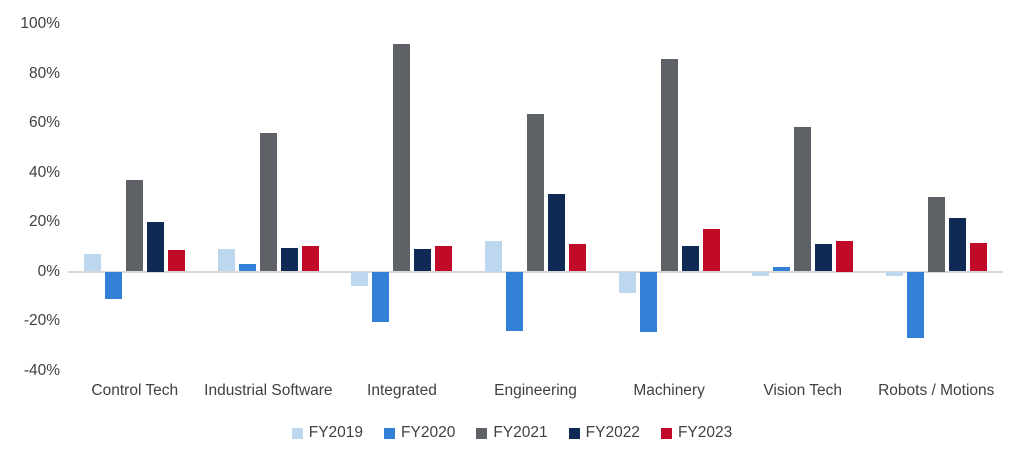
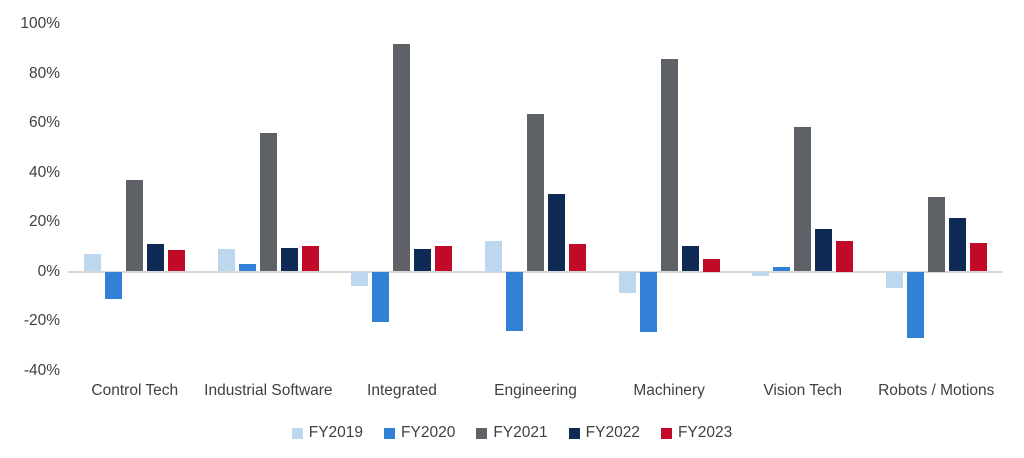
FY2022/Control Tech: 20% -> 11%
FY2023/Machinery: 17% -> 5%
FY2022/Vision Tech: 11% -> 17%
FY2019/Robots / Motions: -2% -> -6%
